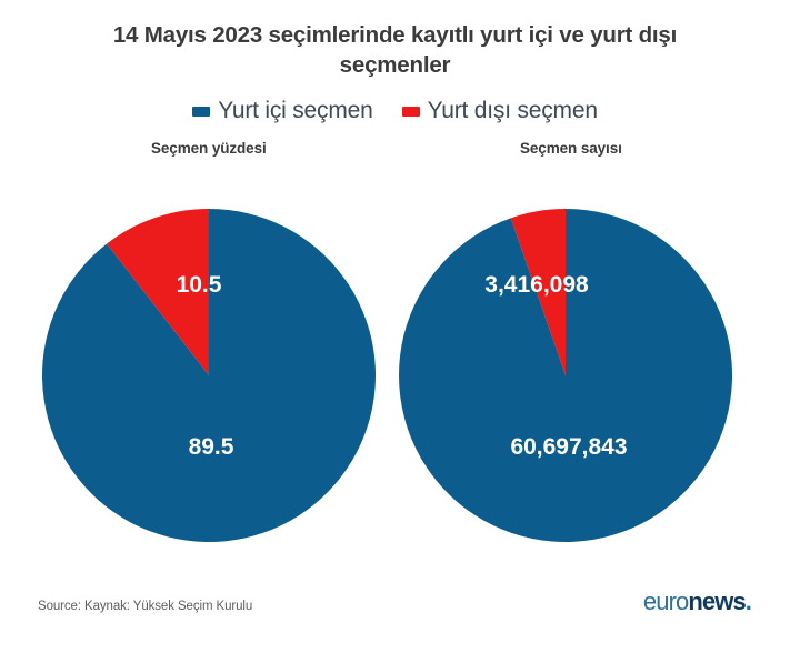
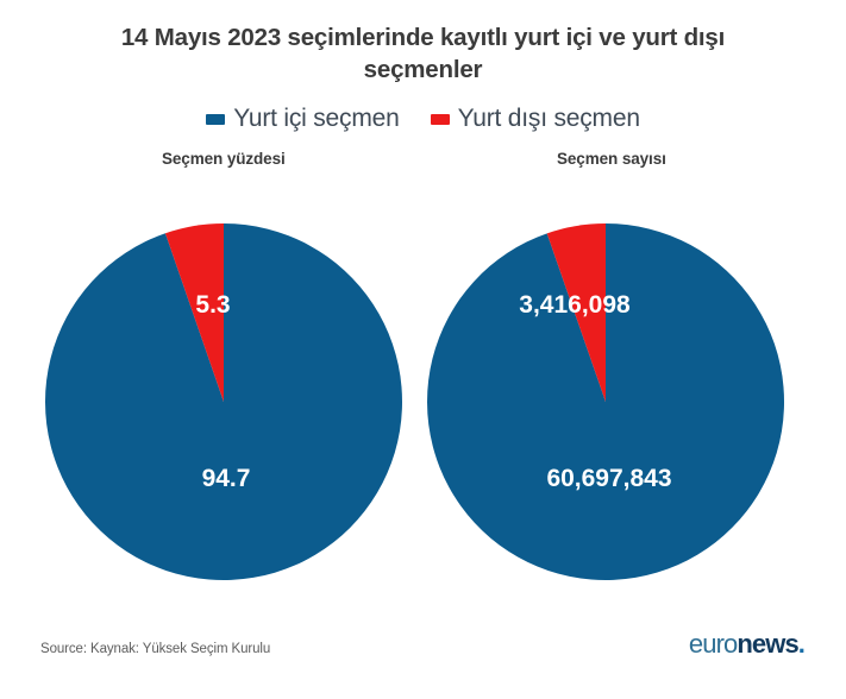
Seçmen yüzdesi/Yurt içi seçmen: 89.5 -> 94.7
Seçmen yüzdesi/Yurt dışı seçmen: 10.5 -> 5.3
